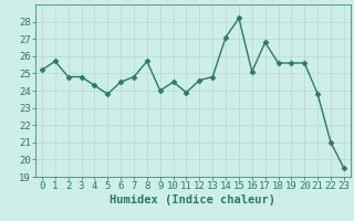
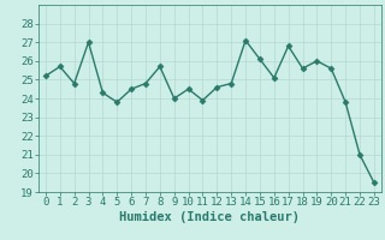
3: 24.8 -> 27.0
15: 28.2 -> 26.1
19: 25.6 -> 26.0
